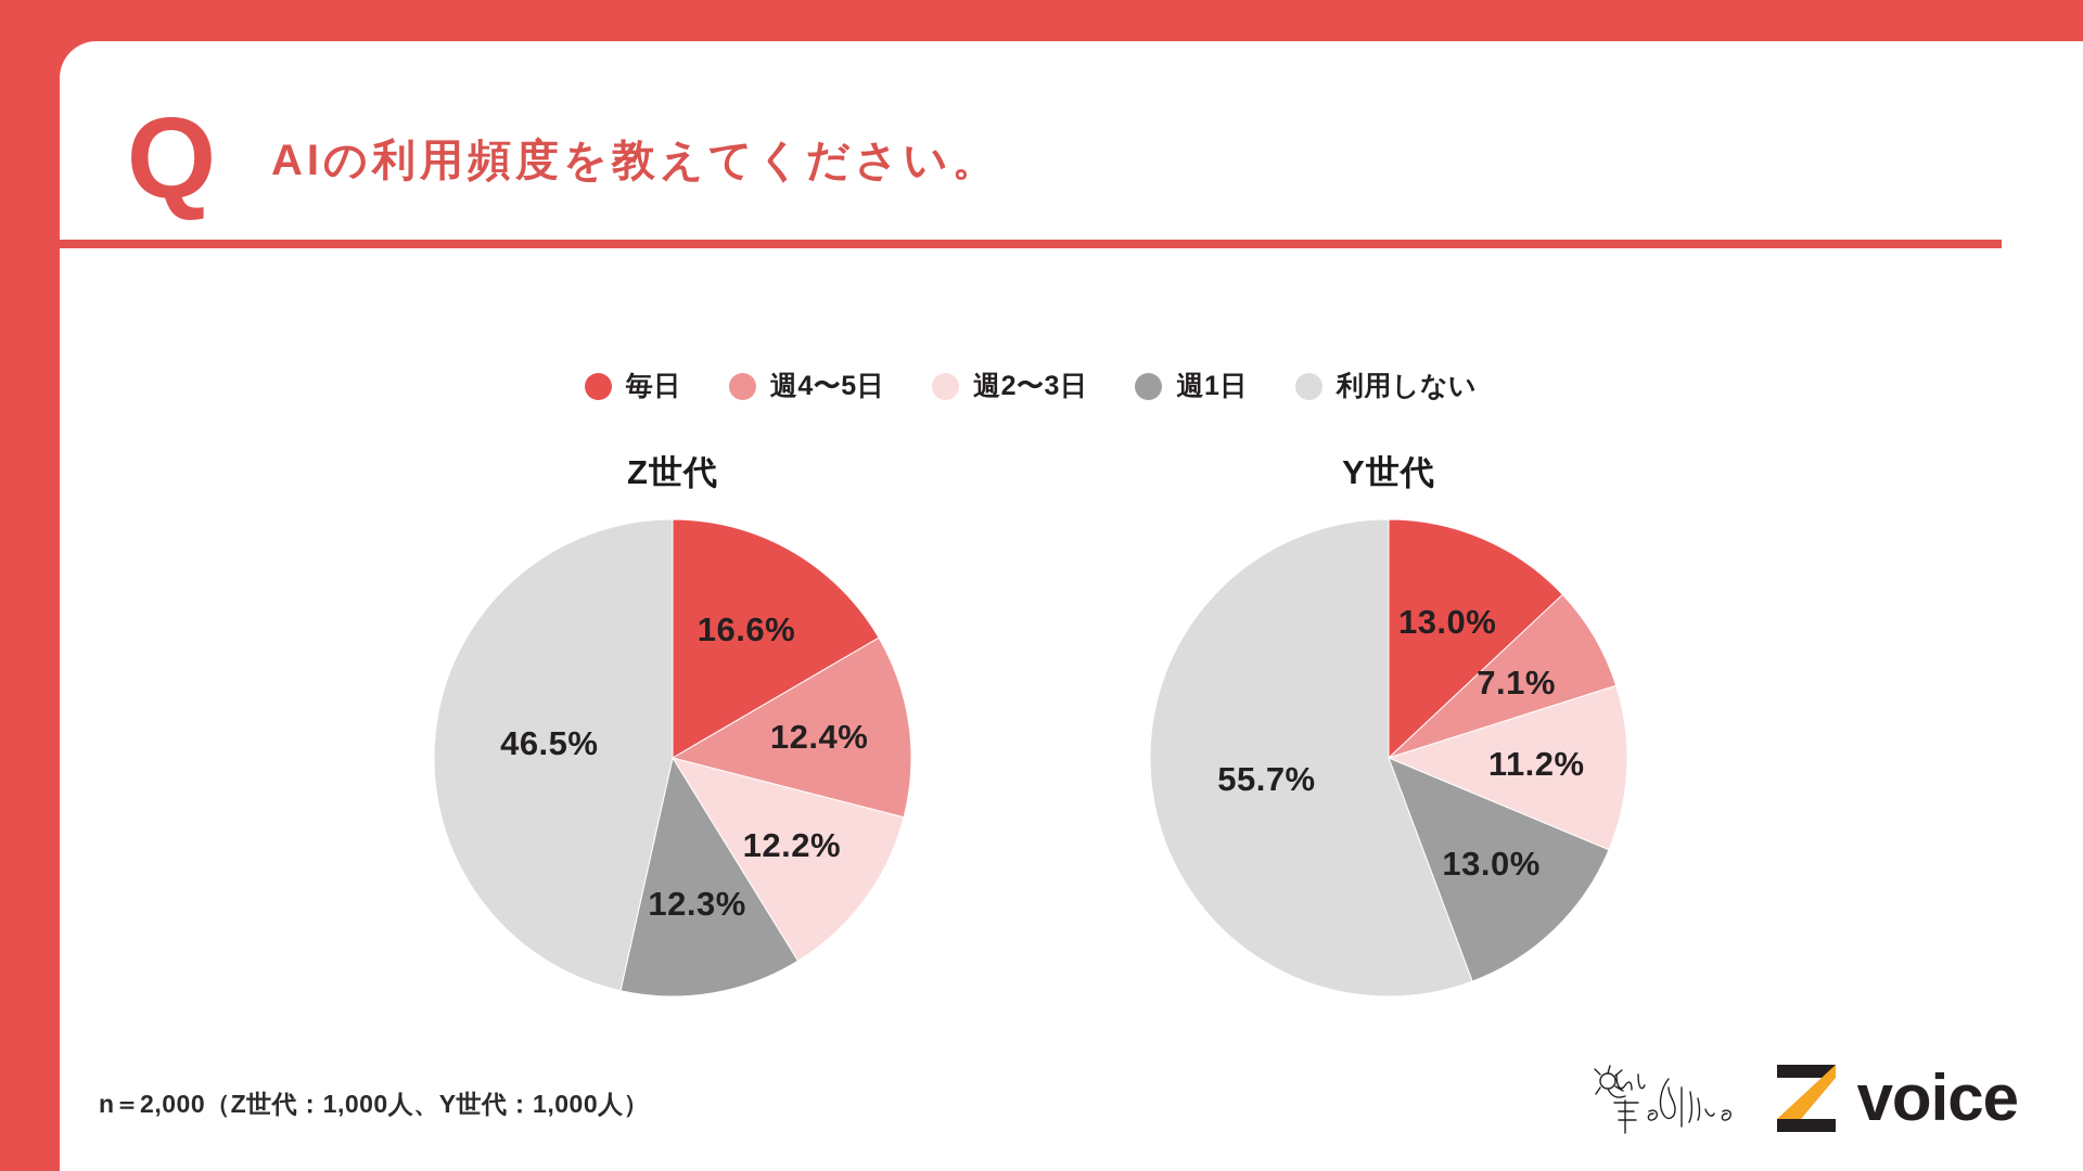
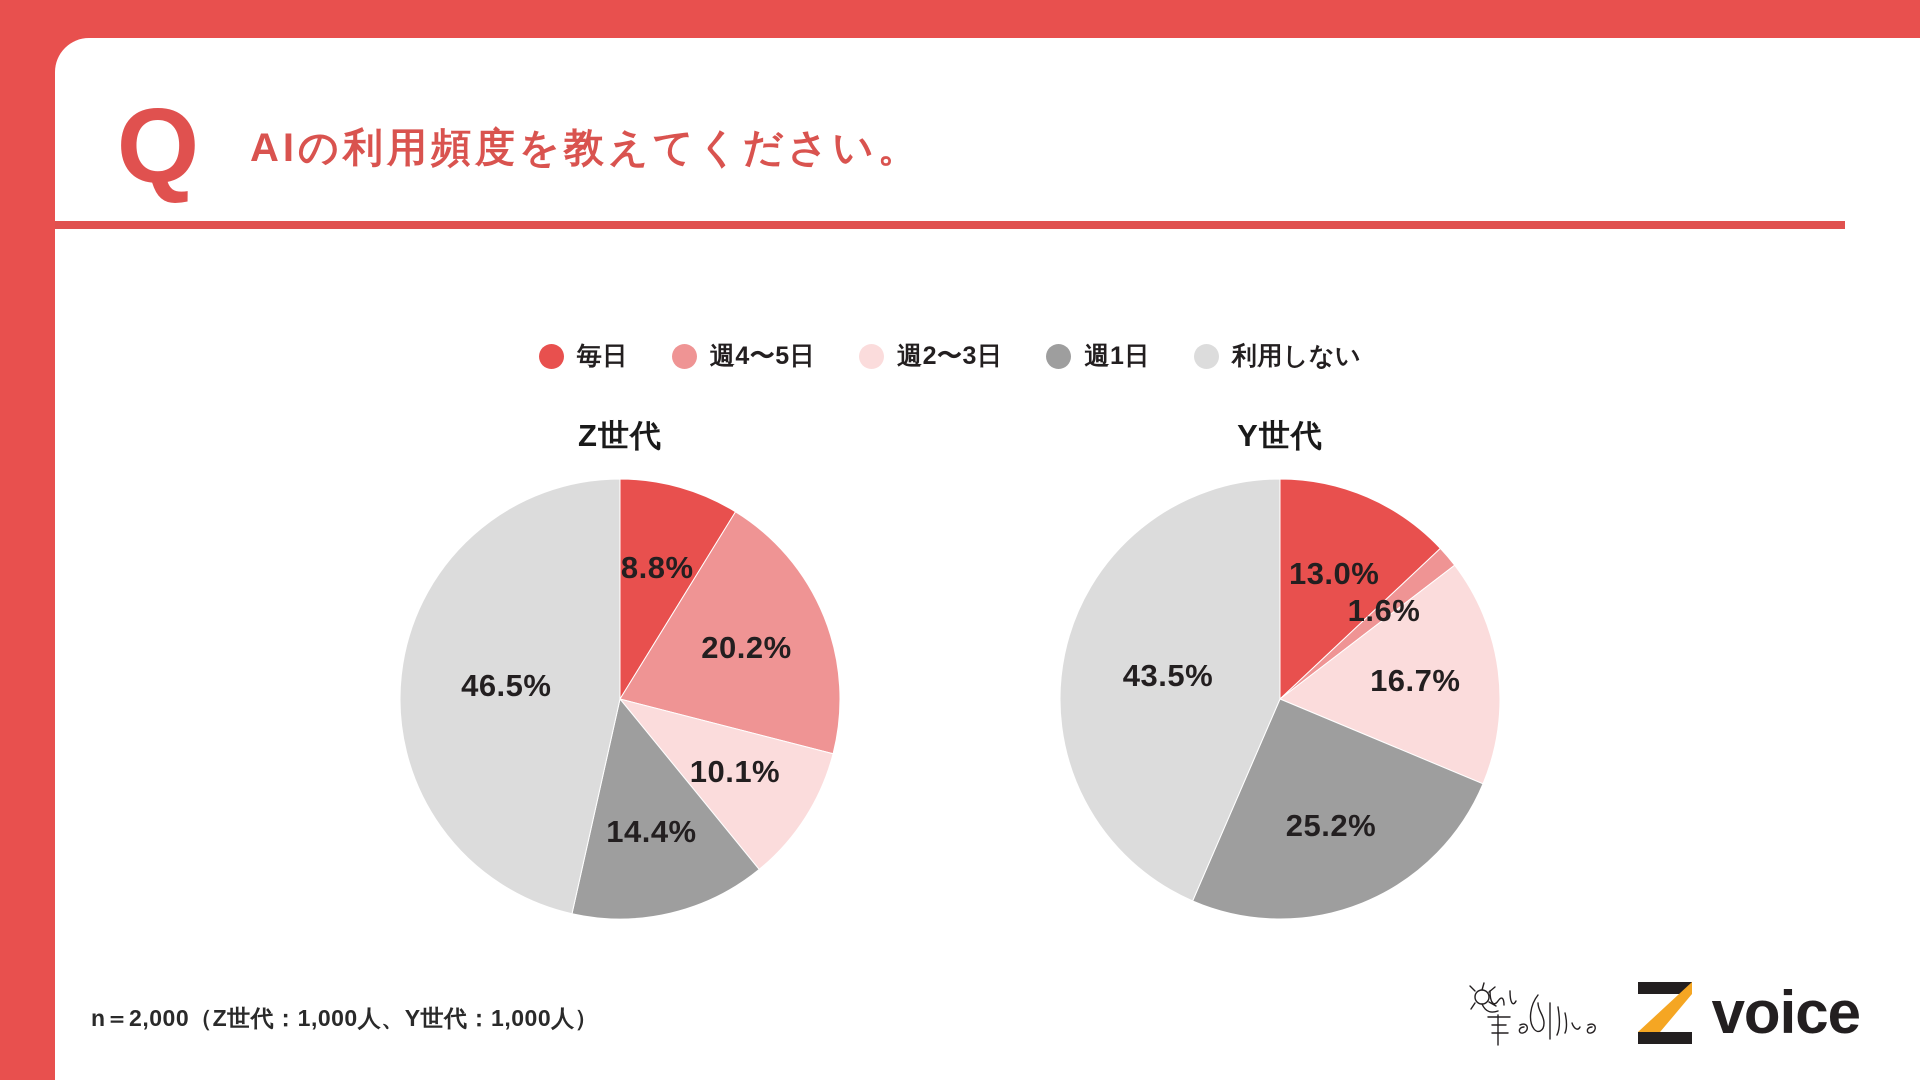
Z世代/毎日: 16.6% -> 8.8%
Z世代/週4〜5日: 12.4% -> 20.2%
Z世代/週2〜3日: 12.2% -> 10.1%
Z世代/週1日: 12.3% -> 14.4%
Y世代/週4〜5日: 7.1% -> 1.6%
Y世代/週2〜3日: 11.2% -> 16.7%
Y世代/週1日: 13.0% -> 25.2%
Y世代/利用しない: 55.7% -> 43.5%
